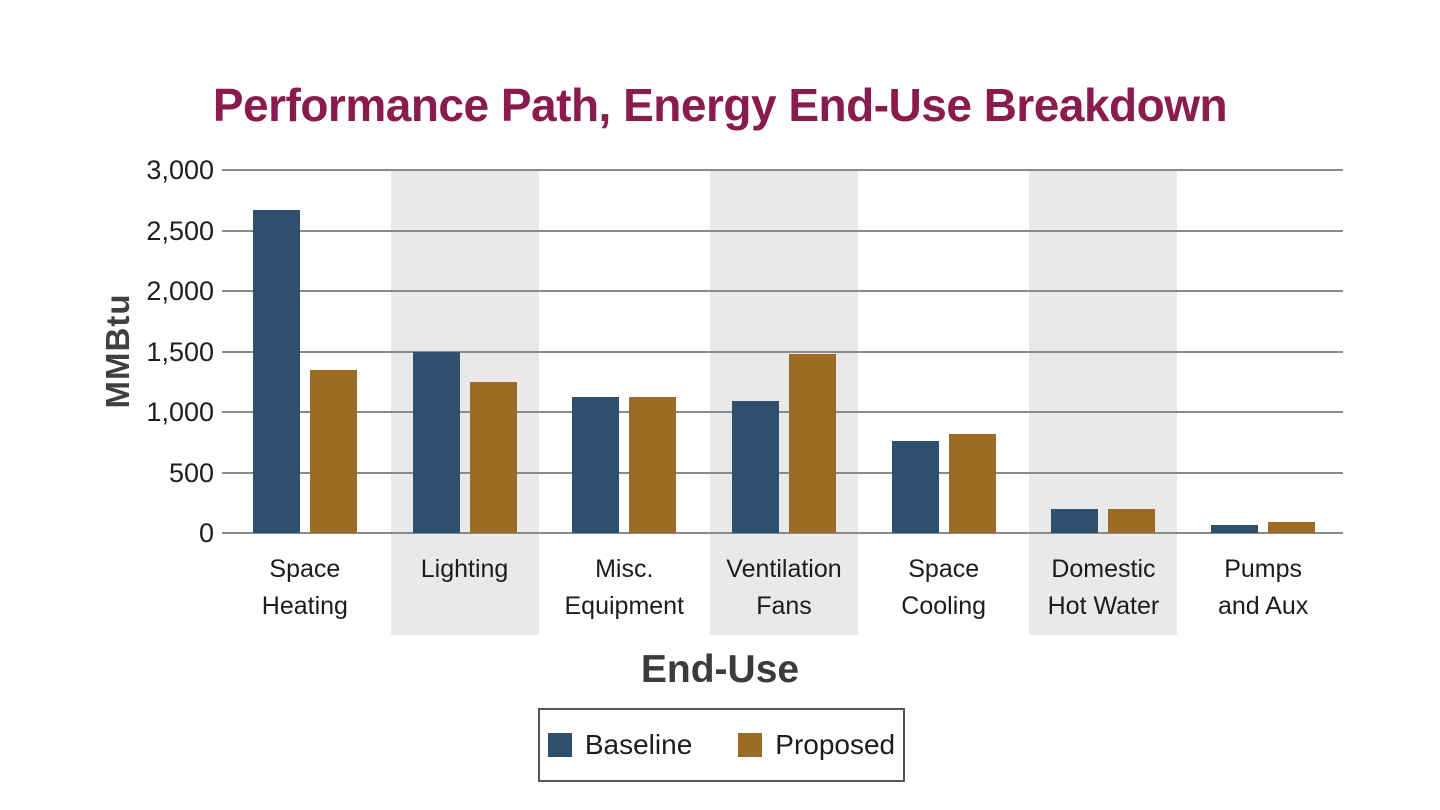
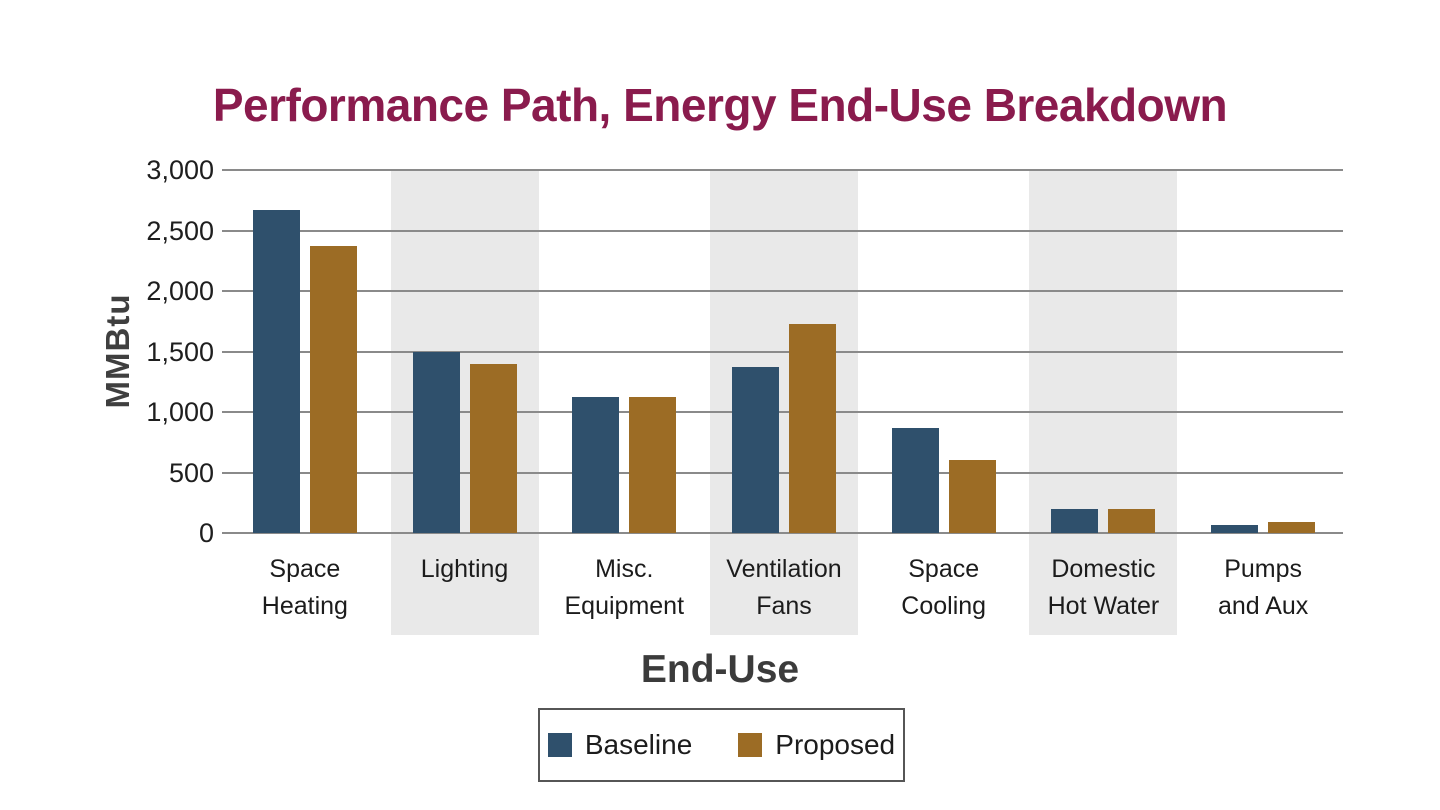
Proposed/Space Heating: 1350 -> 2370
Proposed/Lighting: 1250 -> 1400
Baseline/Ventilation Fans: 1090 -> 1370
Proposed/Ventilation Fans: 1480 -> 1730
Baseline/Space Cooling: 760 -> 870
Proposed/Space Cooling: 820 -> 600
